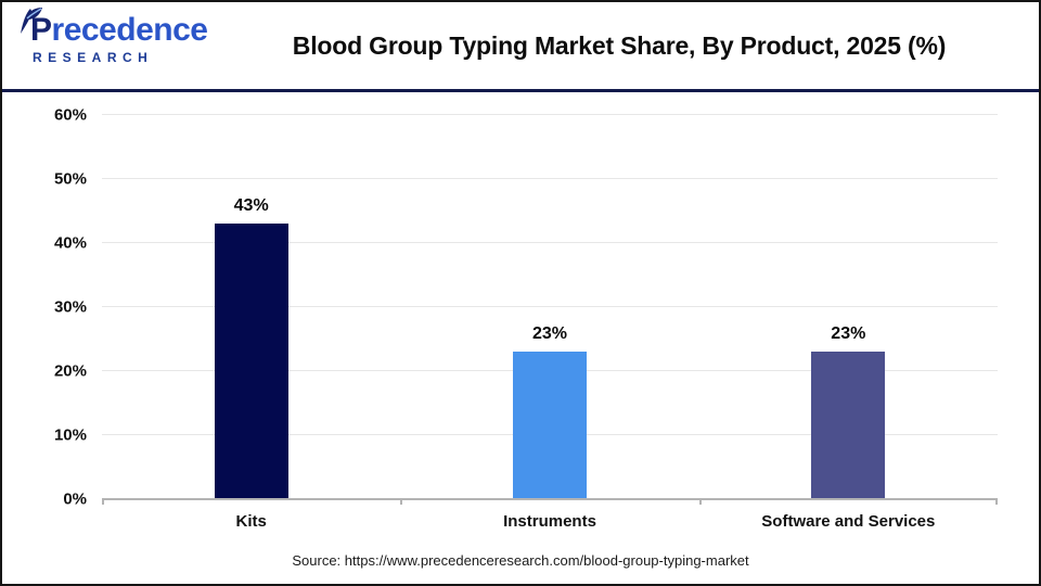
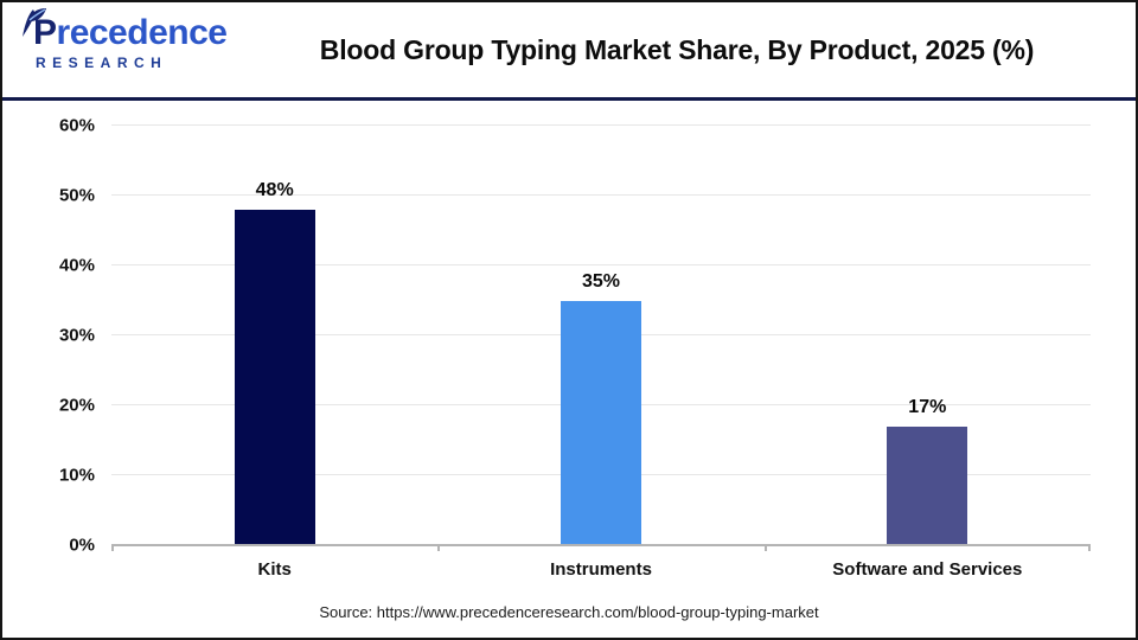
Kits: 43% -> 48%
Instruments: 23% -> 35%
Software and Services: 23% -> 17%
